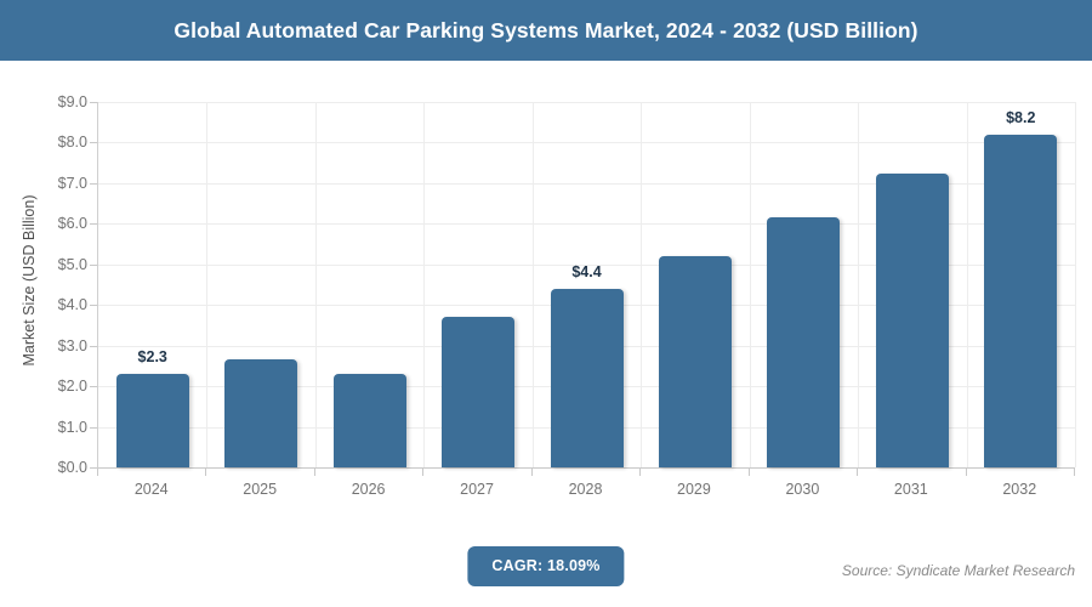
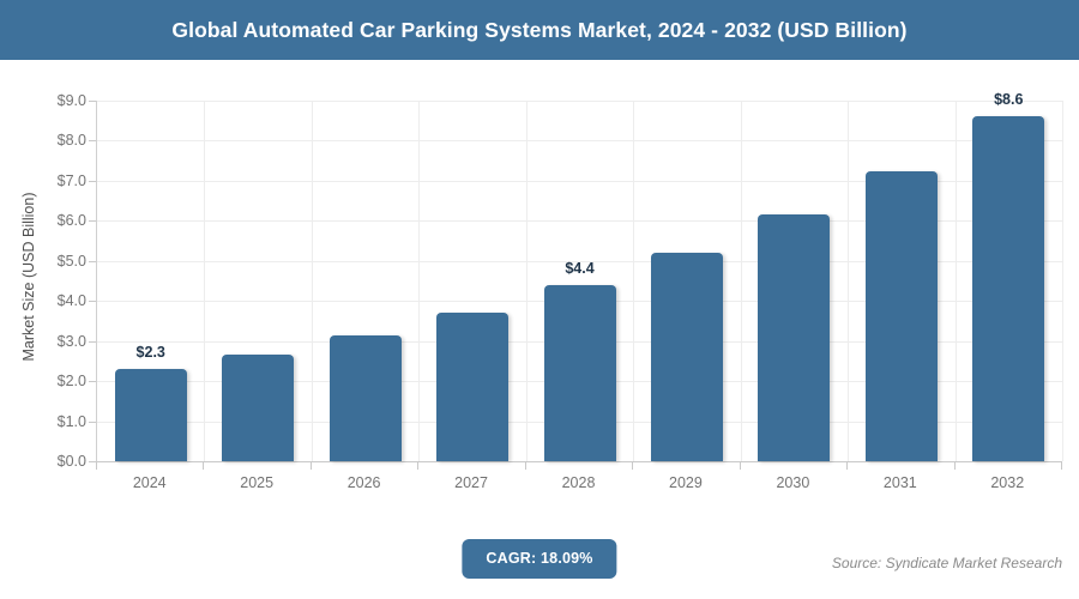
2026: $2.3 -> $3.1
2032: $8.2 -> $8.6
